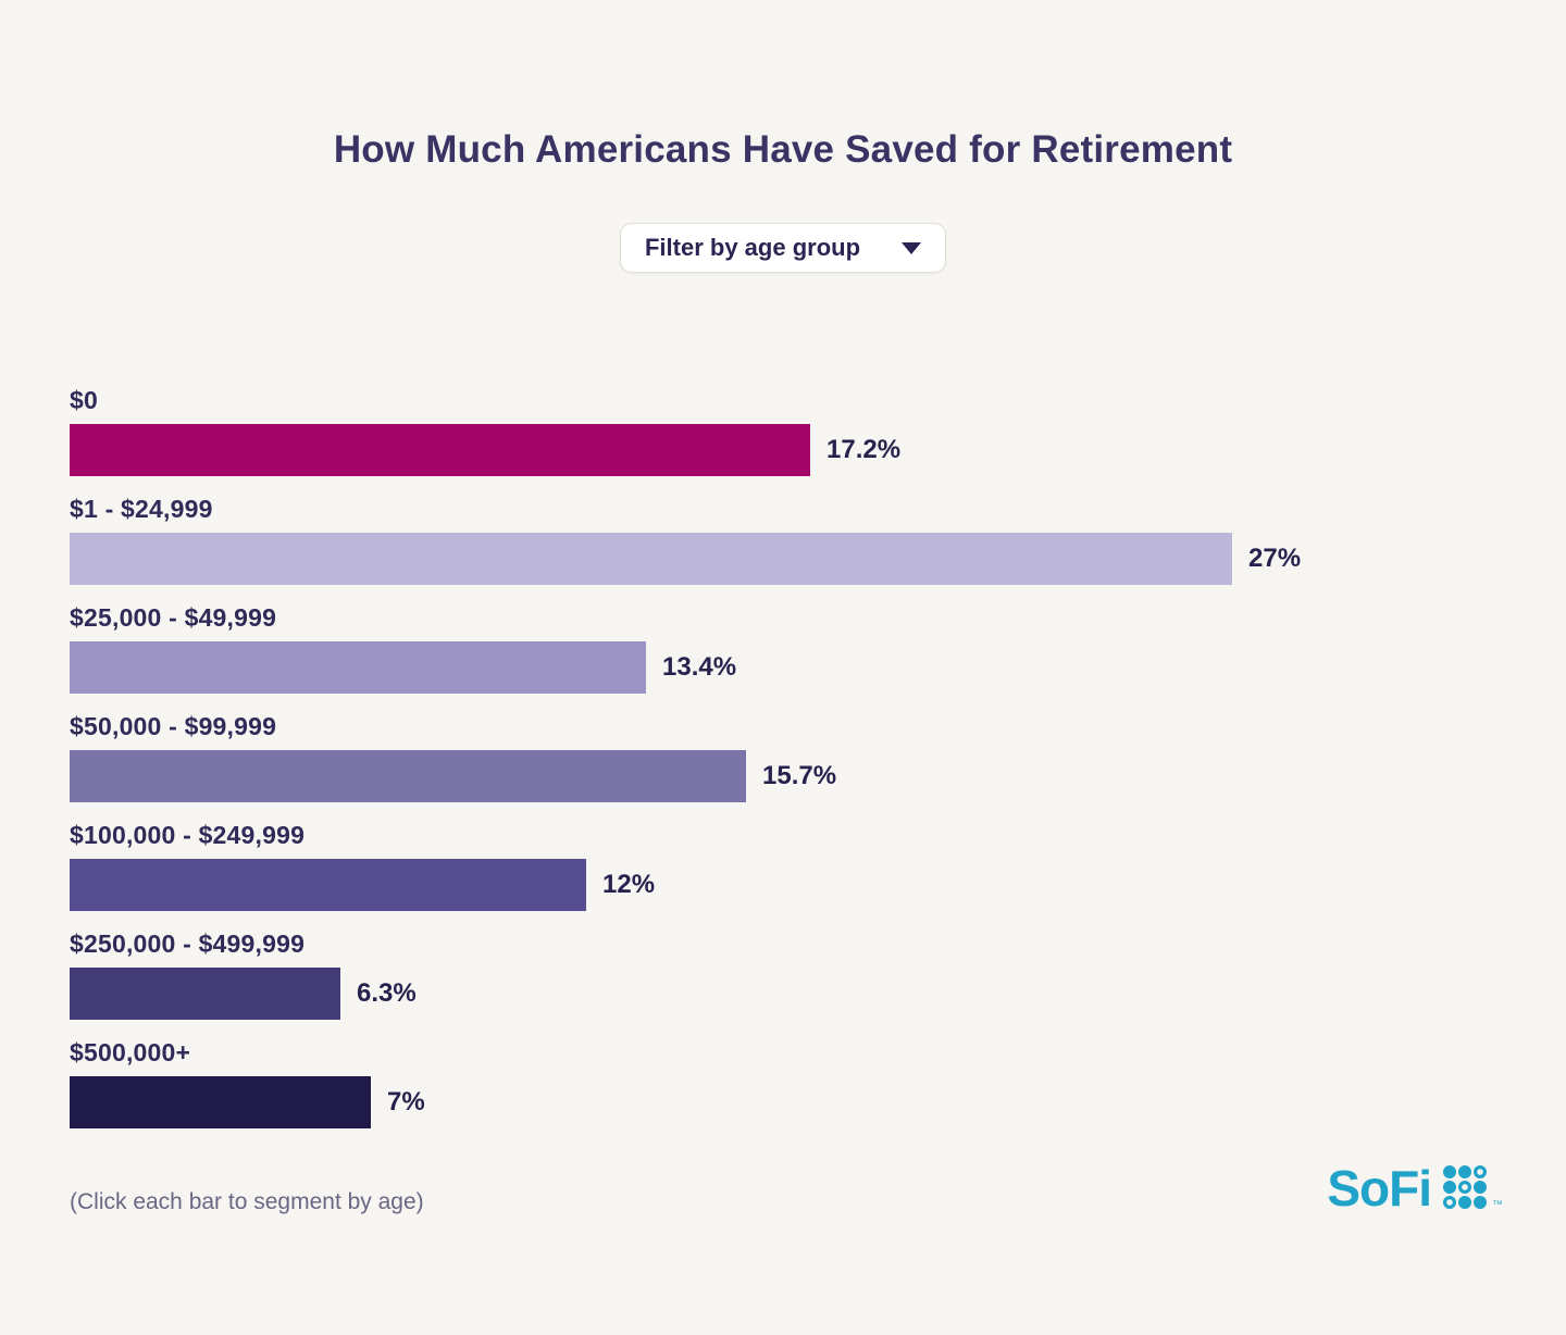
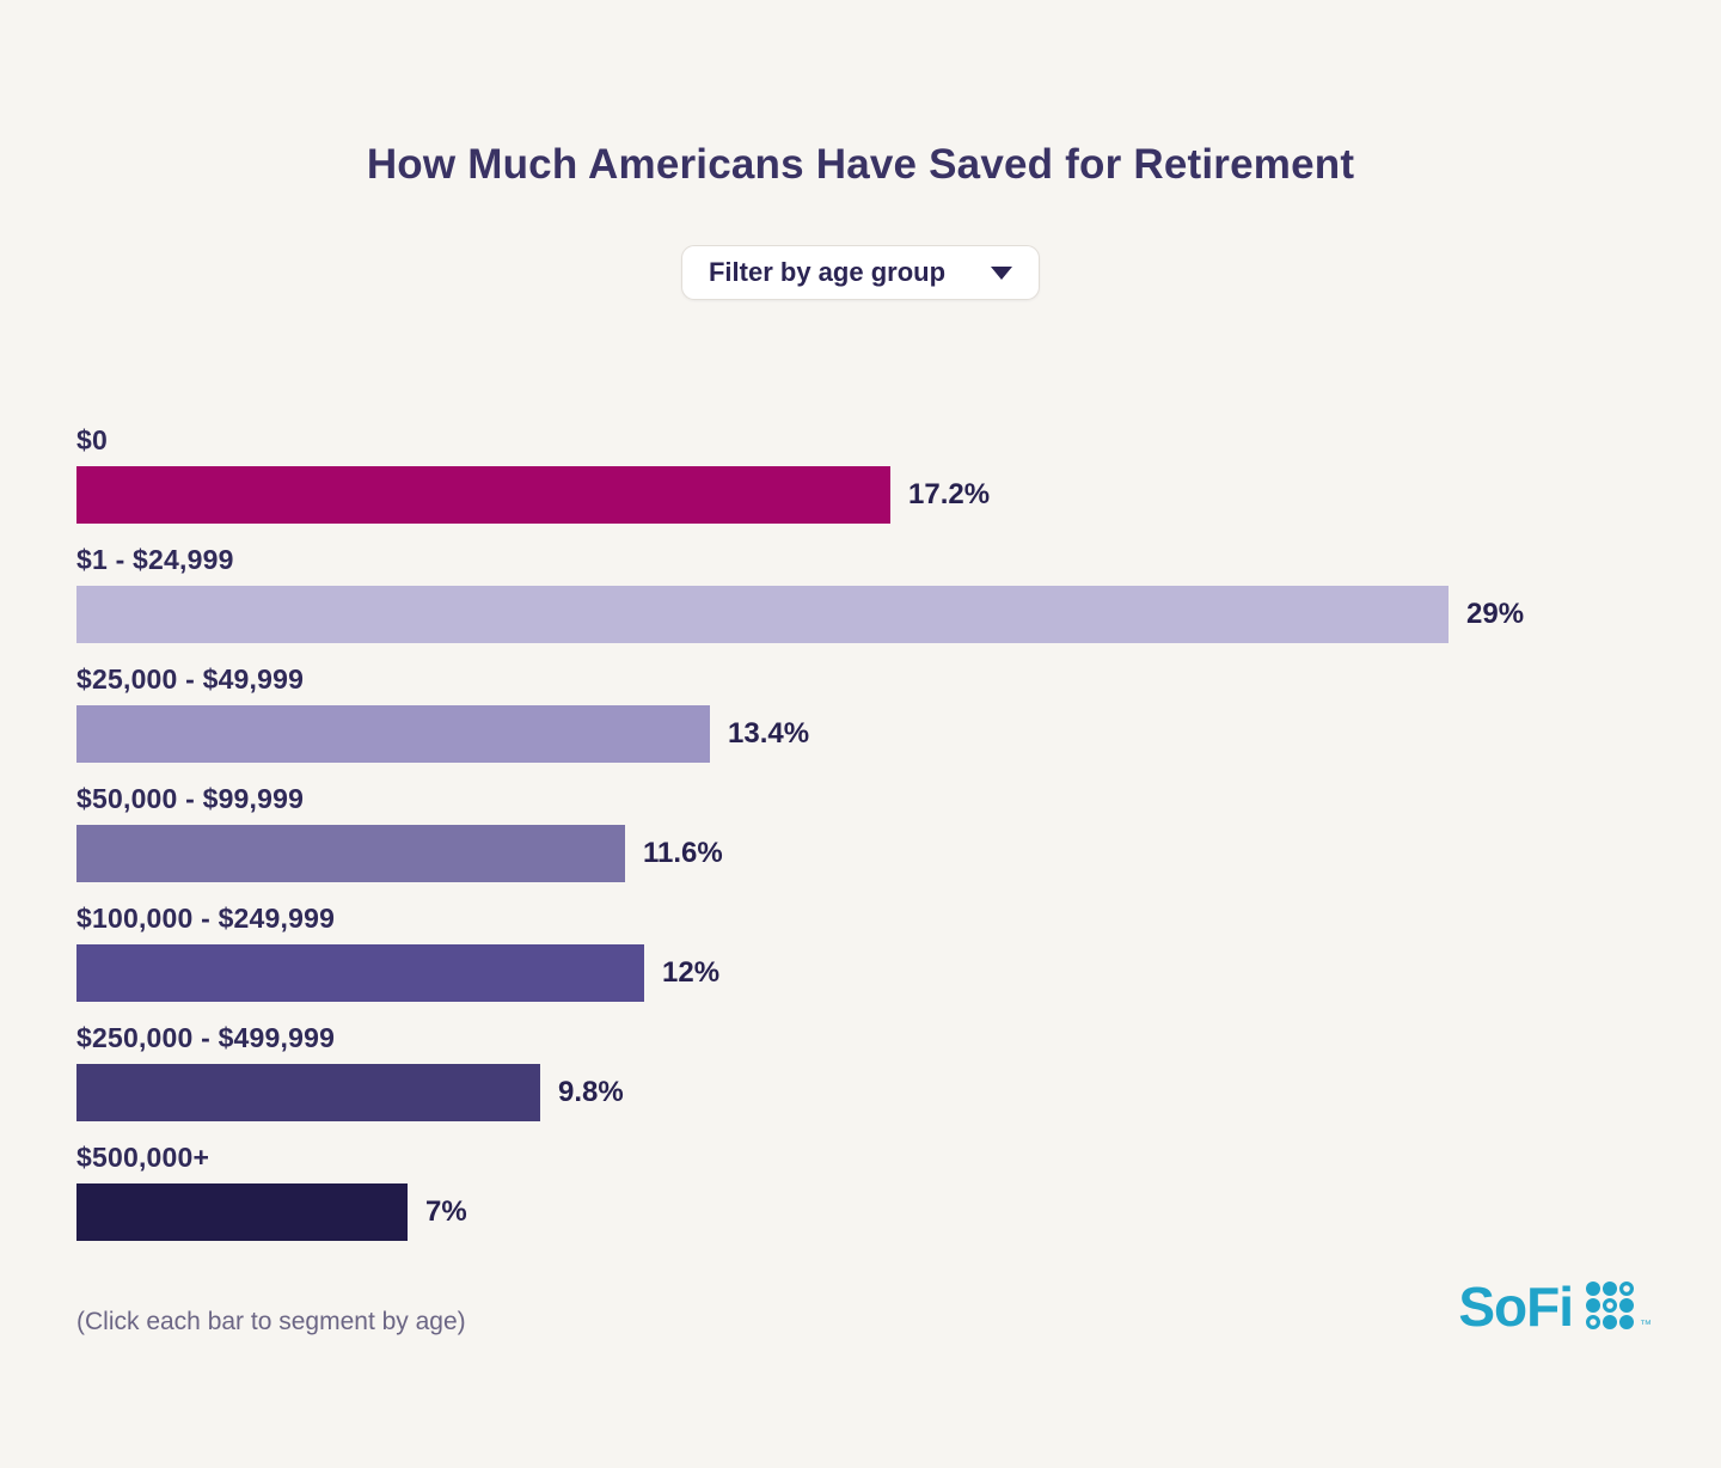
$1 - $24,999: 27% -> 29%
$50,000 - $99,999: 15.7% -> 11.6%
$250,000 - $499,999: 6.3% -> 9.8%
